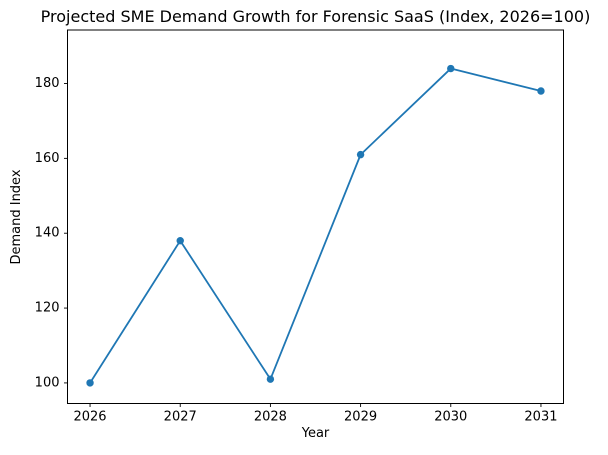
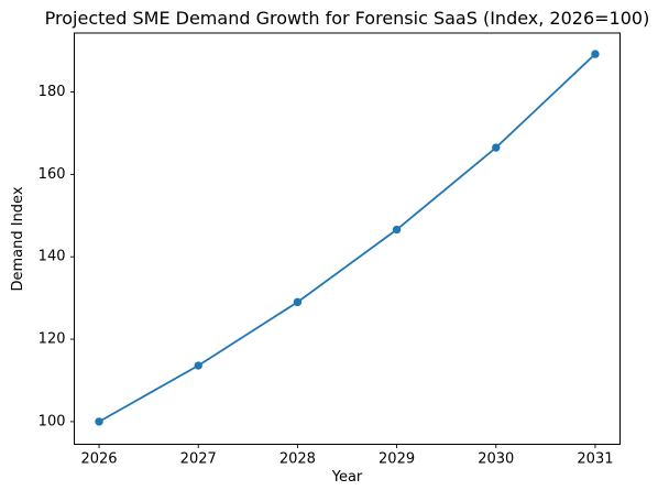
2027: 138 -> 114
2028: 101 -> 129
2029: 161 -> 147
2030: 184 -> 166
2031: 178 -> 189
